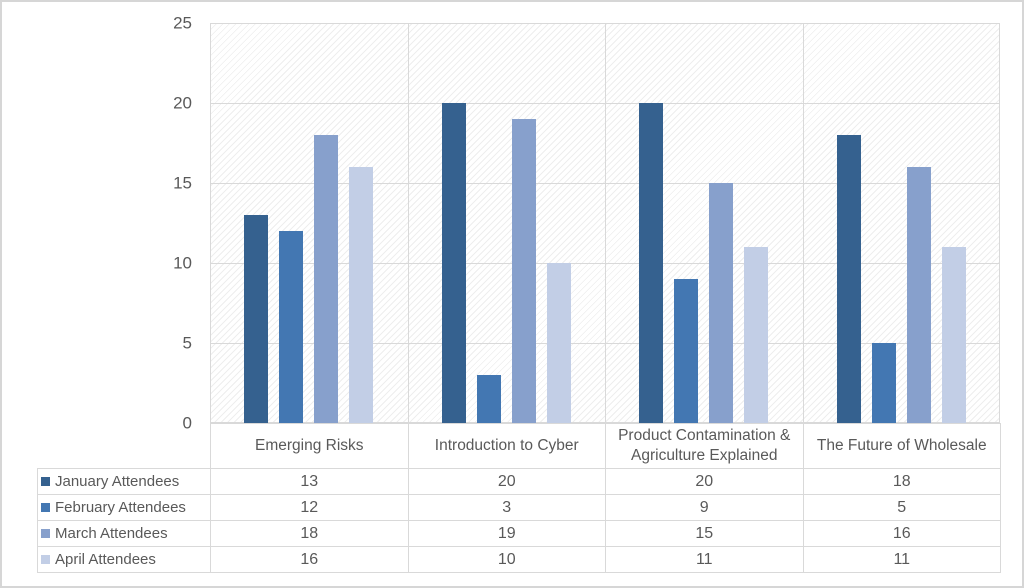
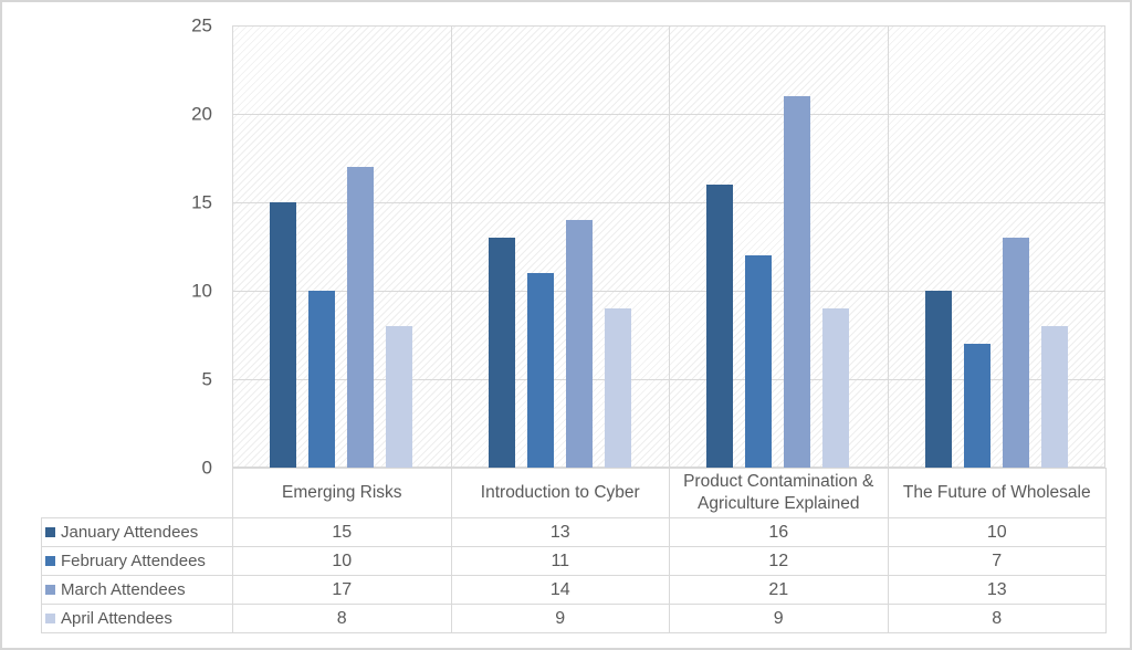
January Attendees/Emerging Risks: 13 -> 15
February Attendees/Emerging Risks: 12 -> 10
March Attendees/Emerging Risks: 18 -> 17
April Attendees/Emerging Risks: 16 -> 8
January Attendees/Introduction to Cyber: 20 -> 13
February Attendees/Introduction to Cyber: 3 -> 11
March Attendees/Introduction to Cyber: 19 -> 14
April Attendees/Introduction to Cyber: 10 -> 9
January Attendees/Product Contamination & Agriculture Explained: 20 -> 16
February Attendees/Product Contamination & Agriculture Explained: 9 -> 12
March Attendees/Product Contamination & Agriculture Explained: 15 -> 21
April Attendees/Product Contamination & Agriculture Explained: 11 -> 9
January Attendees/The Future of Wholesale: 18 -> 10
February Attendees/The Future of Wholesale: 5 -> 7
March Attendees/The Future of Wholesale: 16 -> 13
April Attendees/The Future of Wholesale: 11 -> 8
